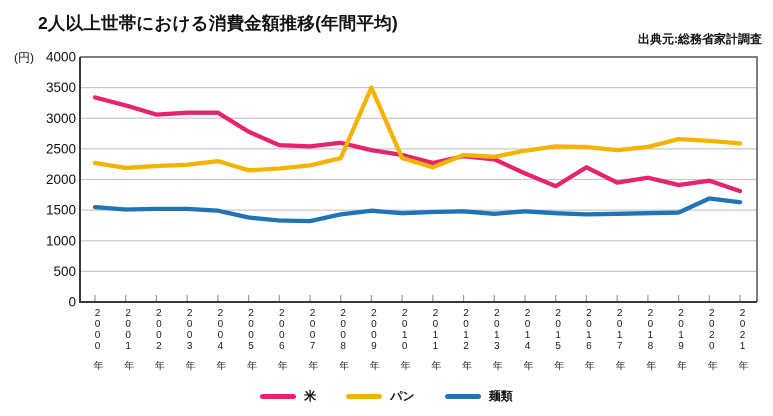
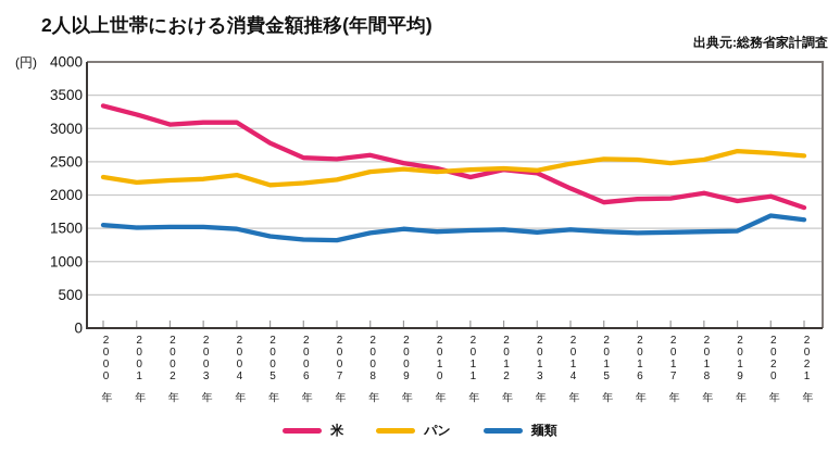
パン/2009年: 3500 -> 2400
パン/2011年: 2200 -> 2400
米/2016年: 2200 -> 1900
